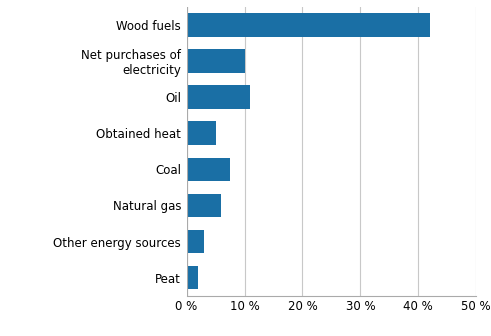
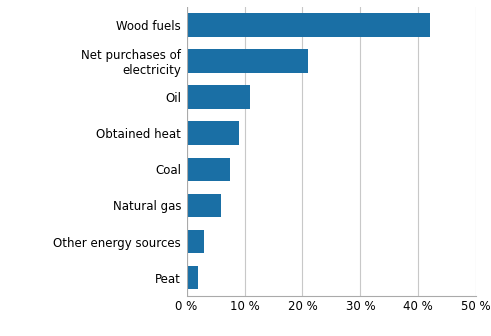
Net purchases of electricity: 10.0 % -> 21.0 %
Obtained heat: 5.0 % -> 9.0 %
